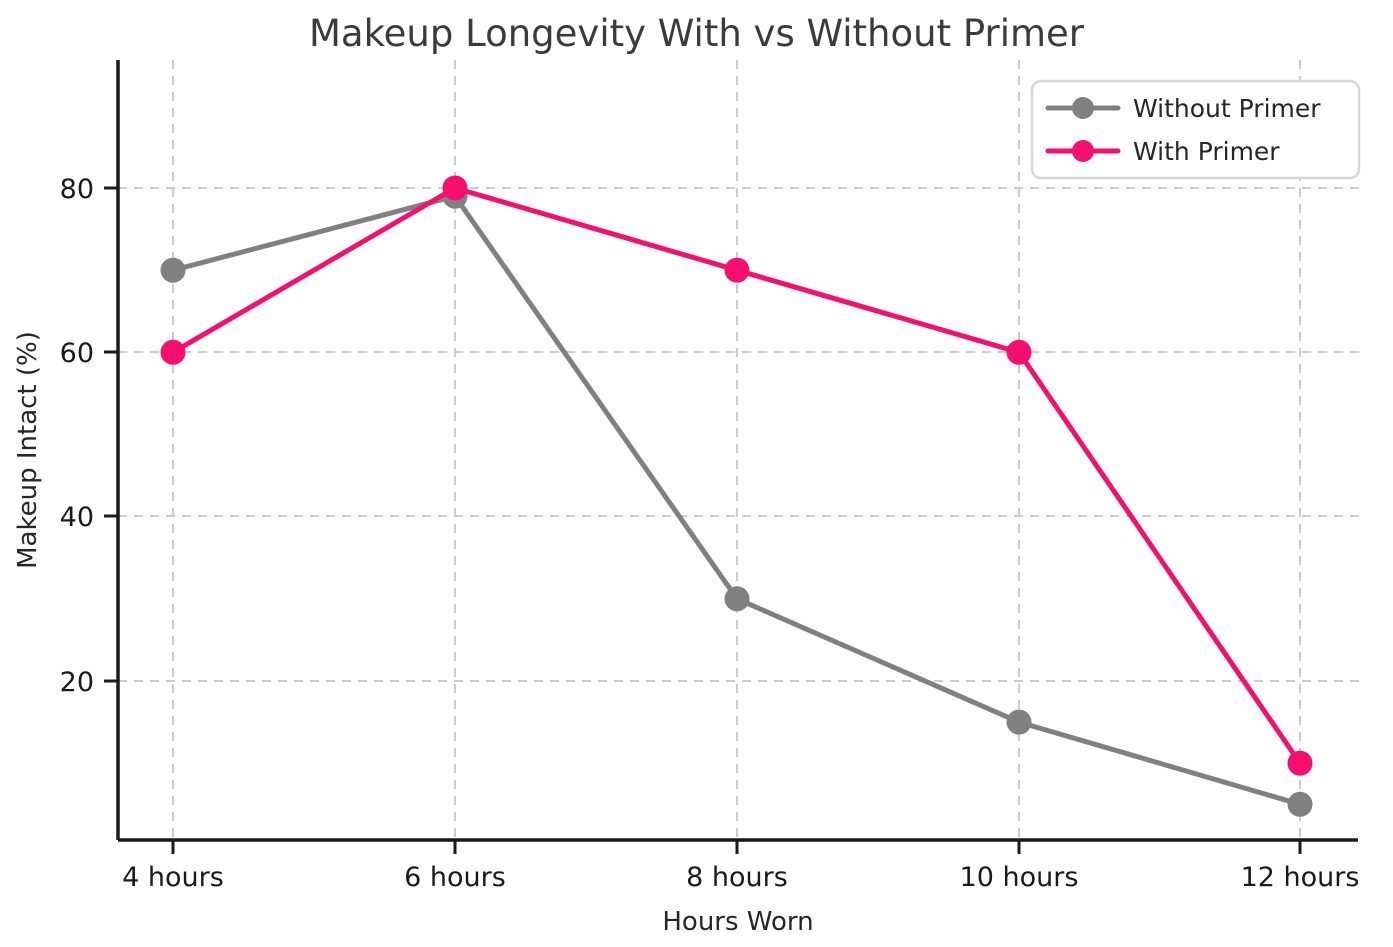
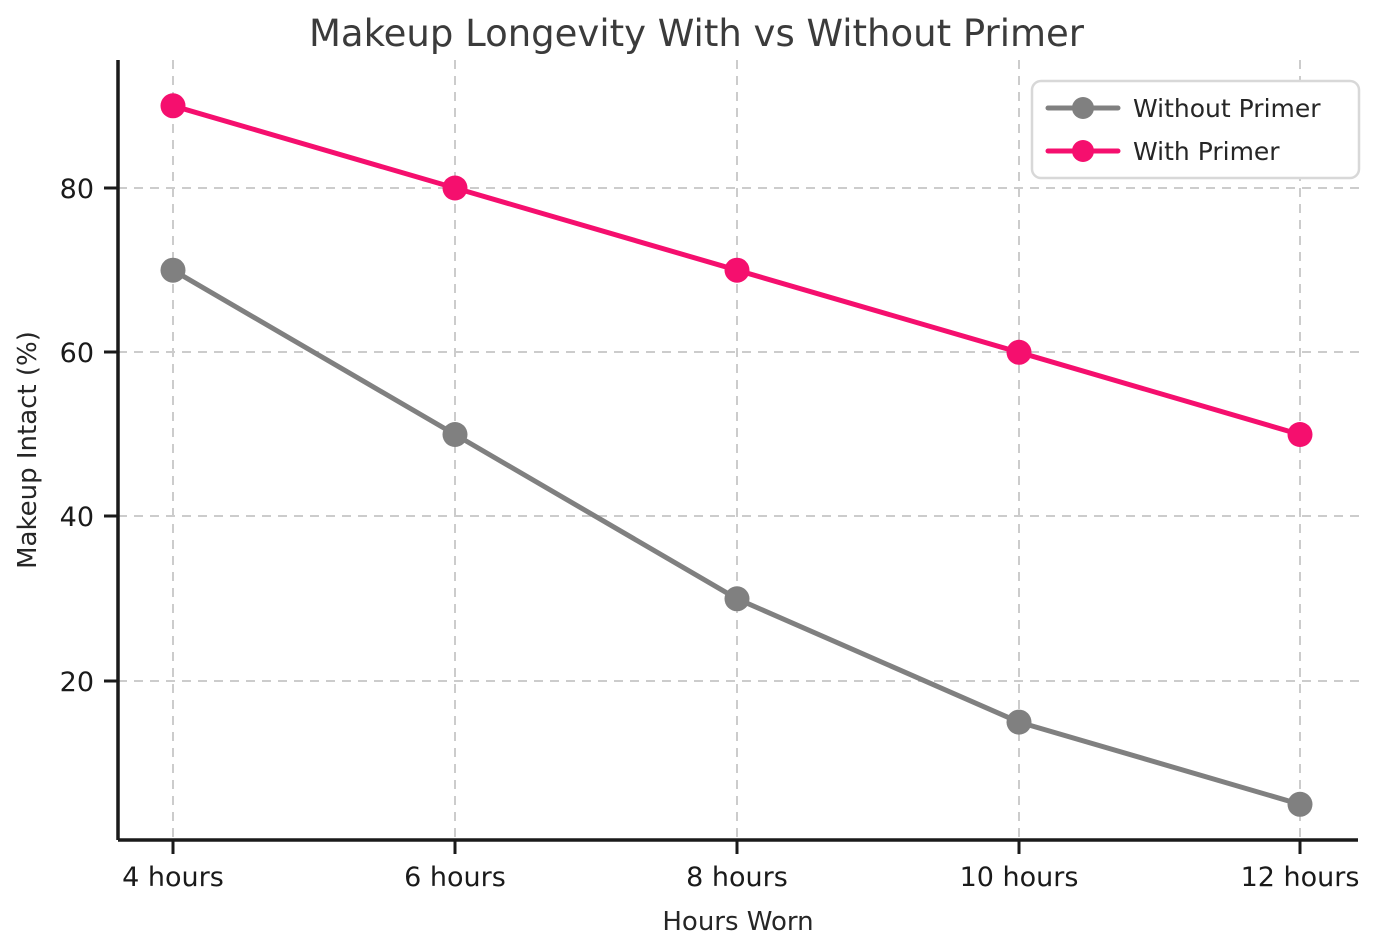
With Primer/4 hours: 60 -> 90
Without Primer/6 hours: 79 -> 50
With Primer/12 hours: 10 -> 50
